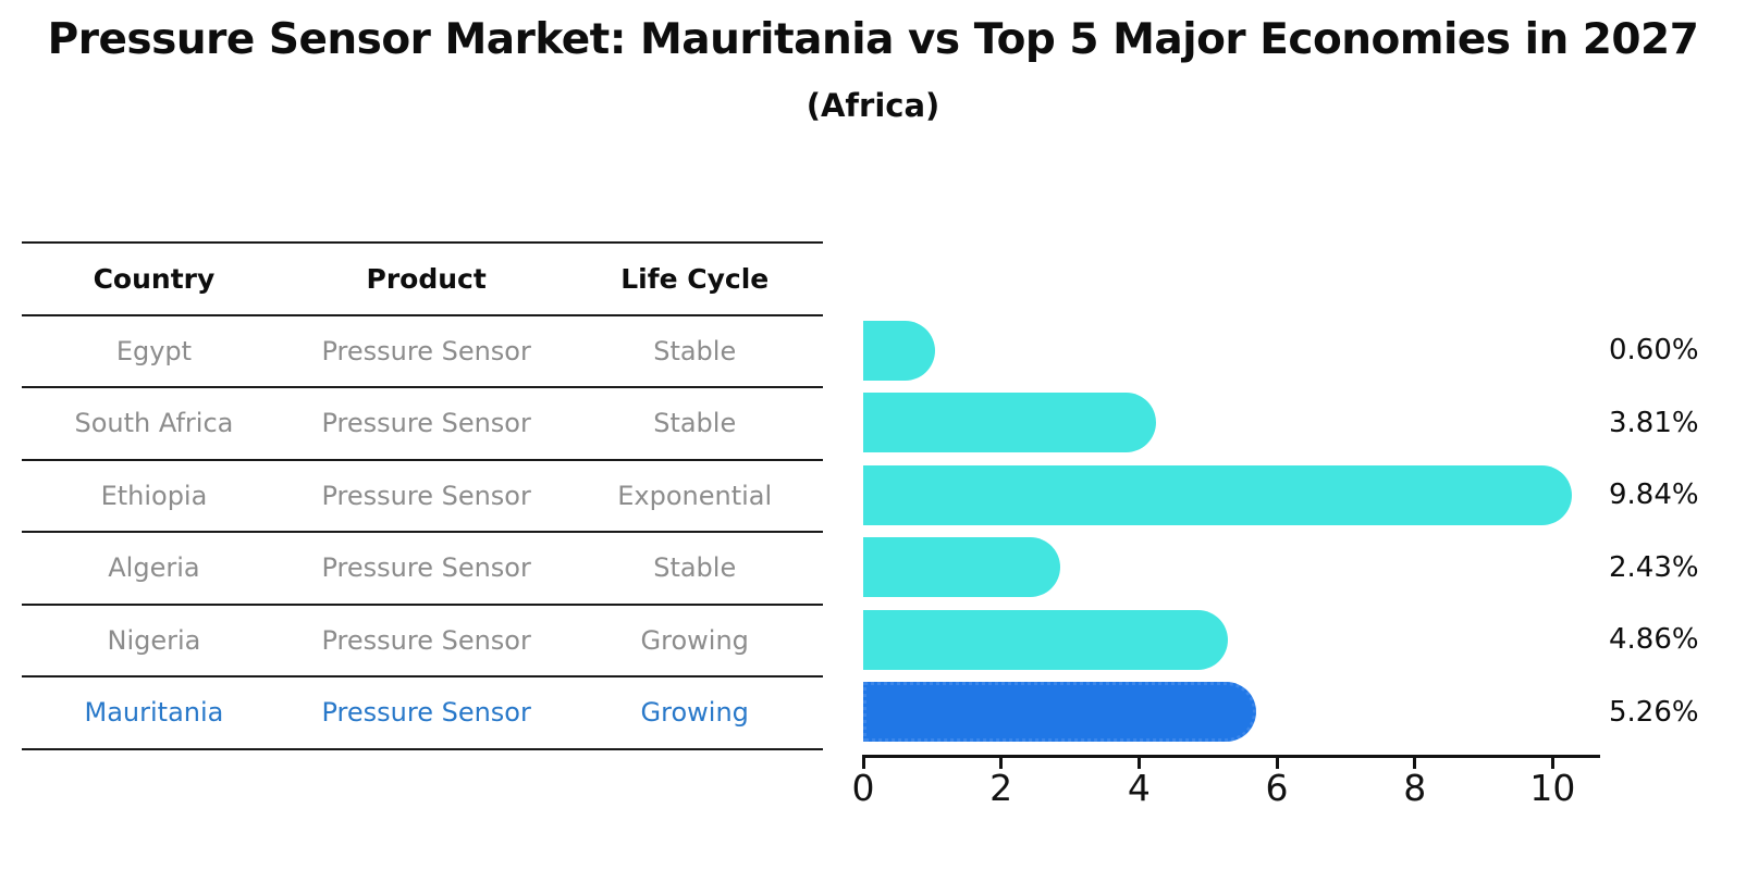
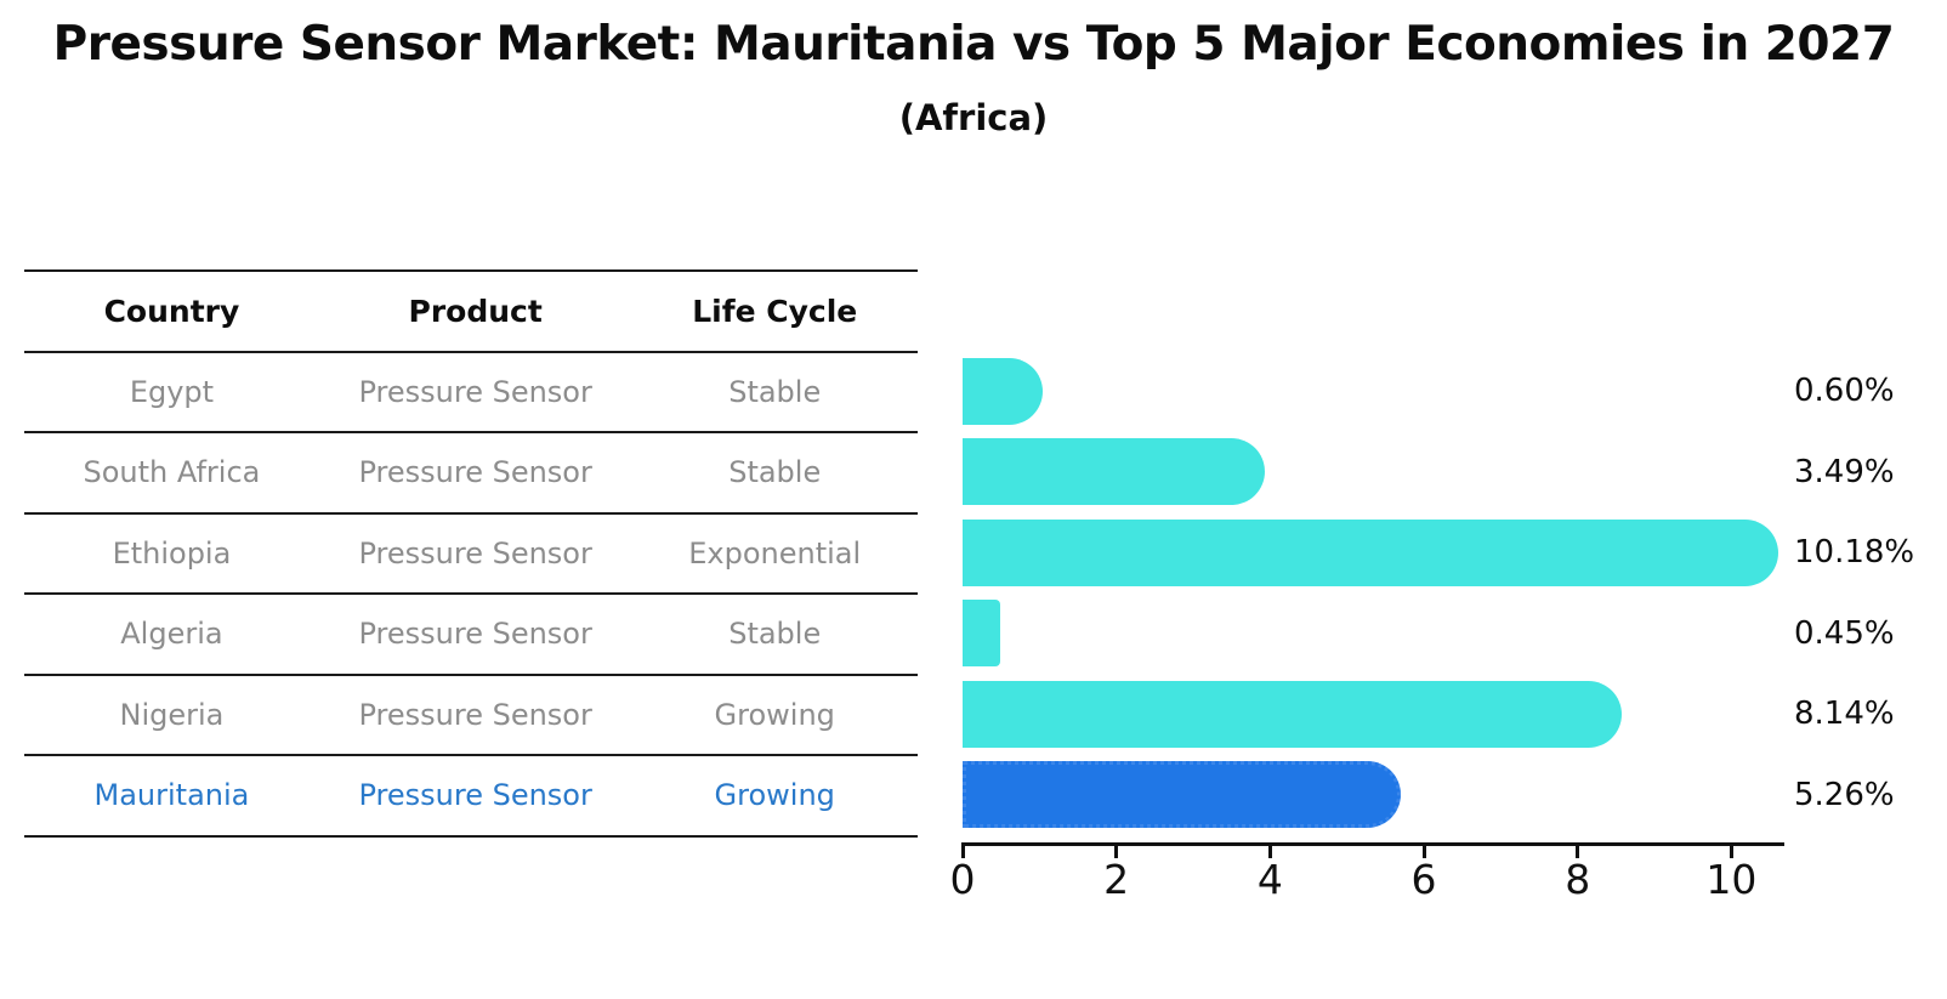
South Africa: 3.81% -> 3.49%
Ethiopia: 9.84% -> 10.18%
Algeria: 2.43% -> 0.45%
Nigeria: 4.86% -> 8.14%
